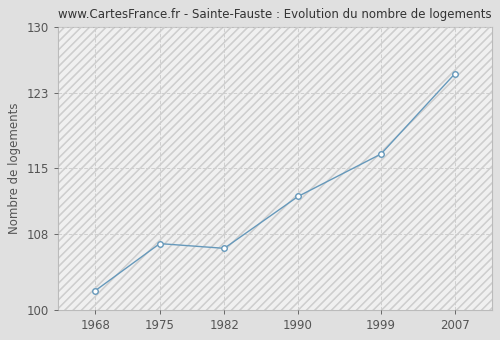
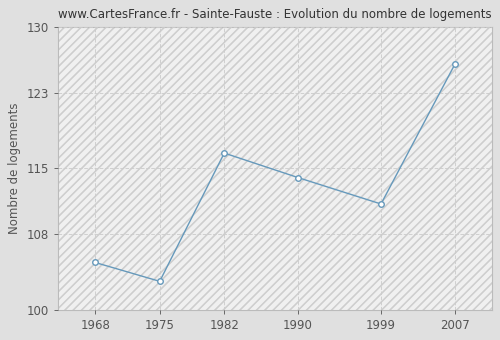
1968: 102.0 -> 105.0
1975: 107.0 -> 103.0
1982: 106.5 -> 116.6
1990: 112.0 -> 114.0
1999: 116.5 -> 111.2
2007: 125.0 -> 126.0
